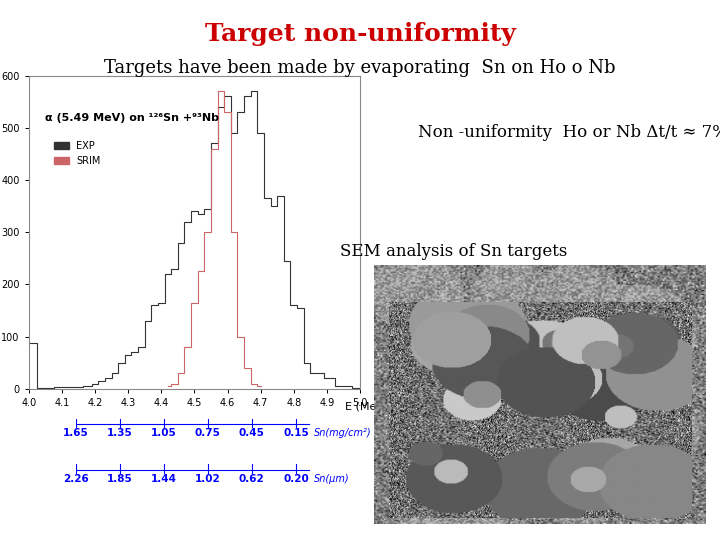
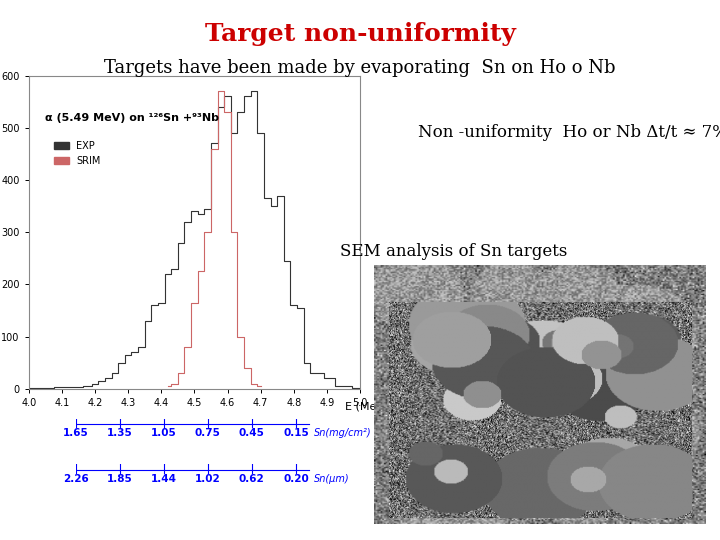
EXP/4.0: 88 -> 2
